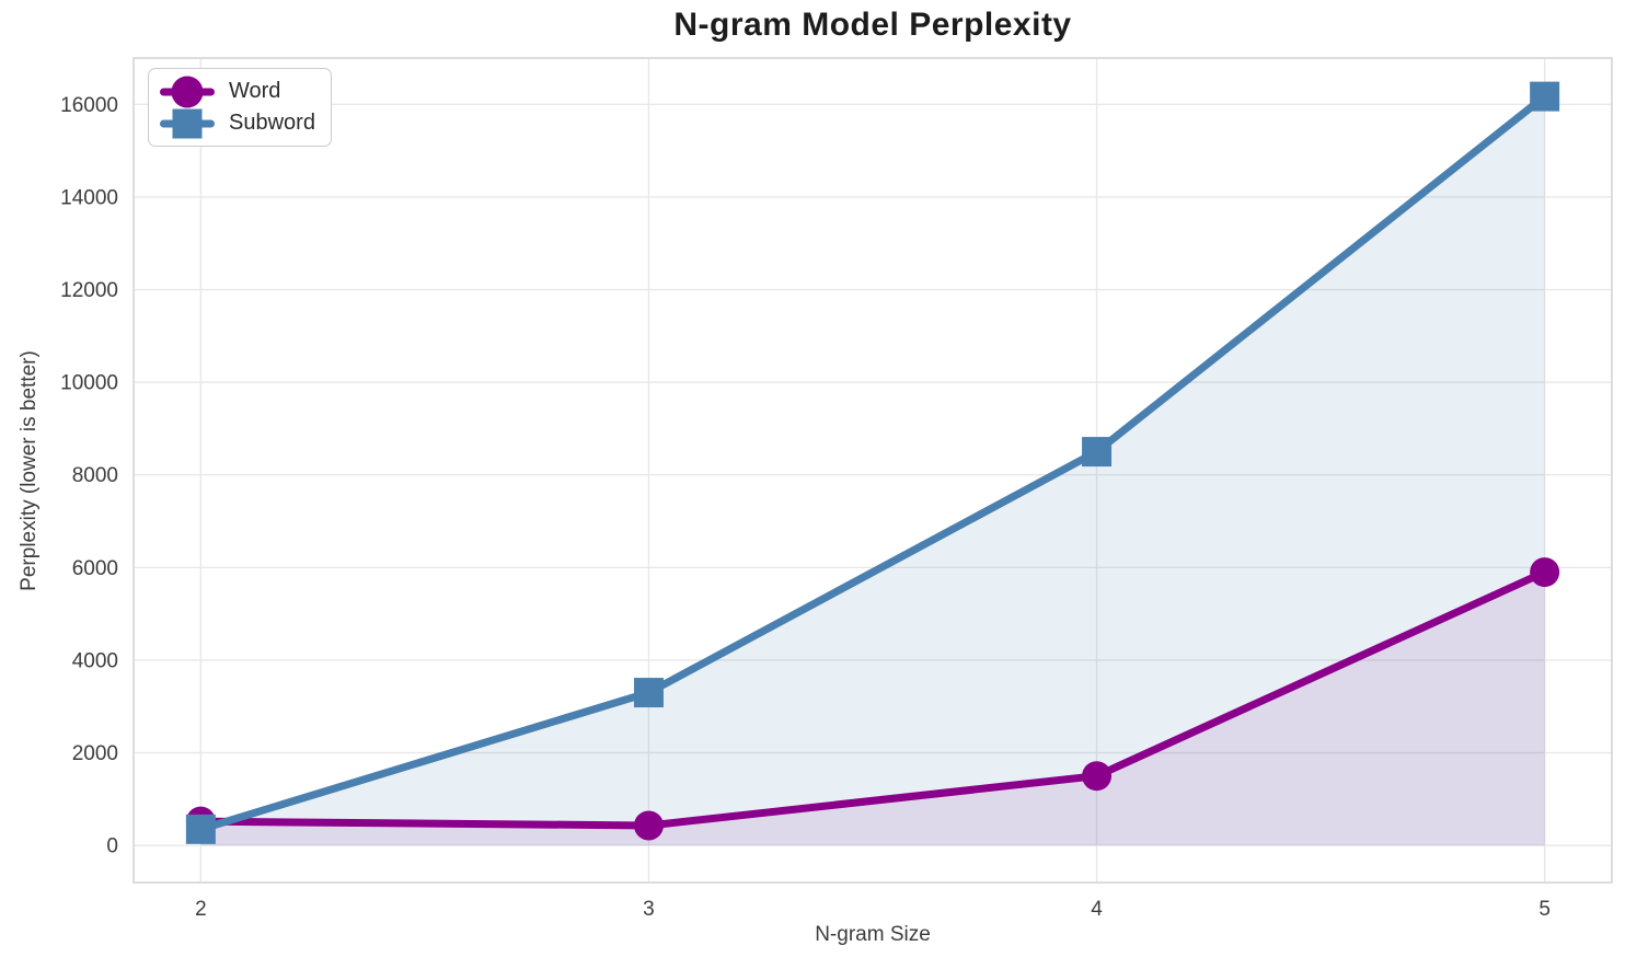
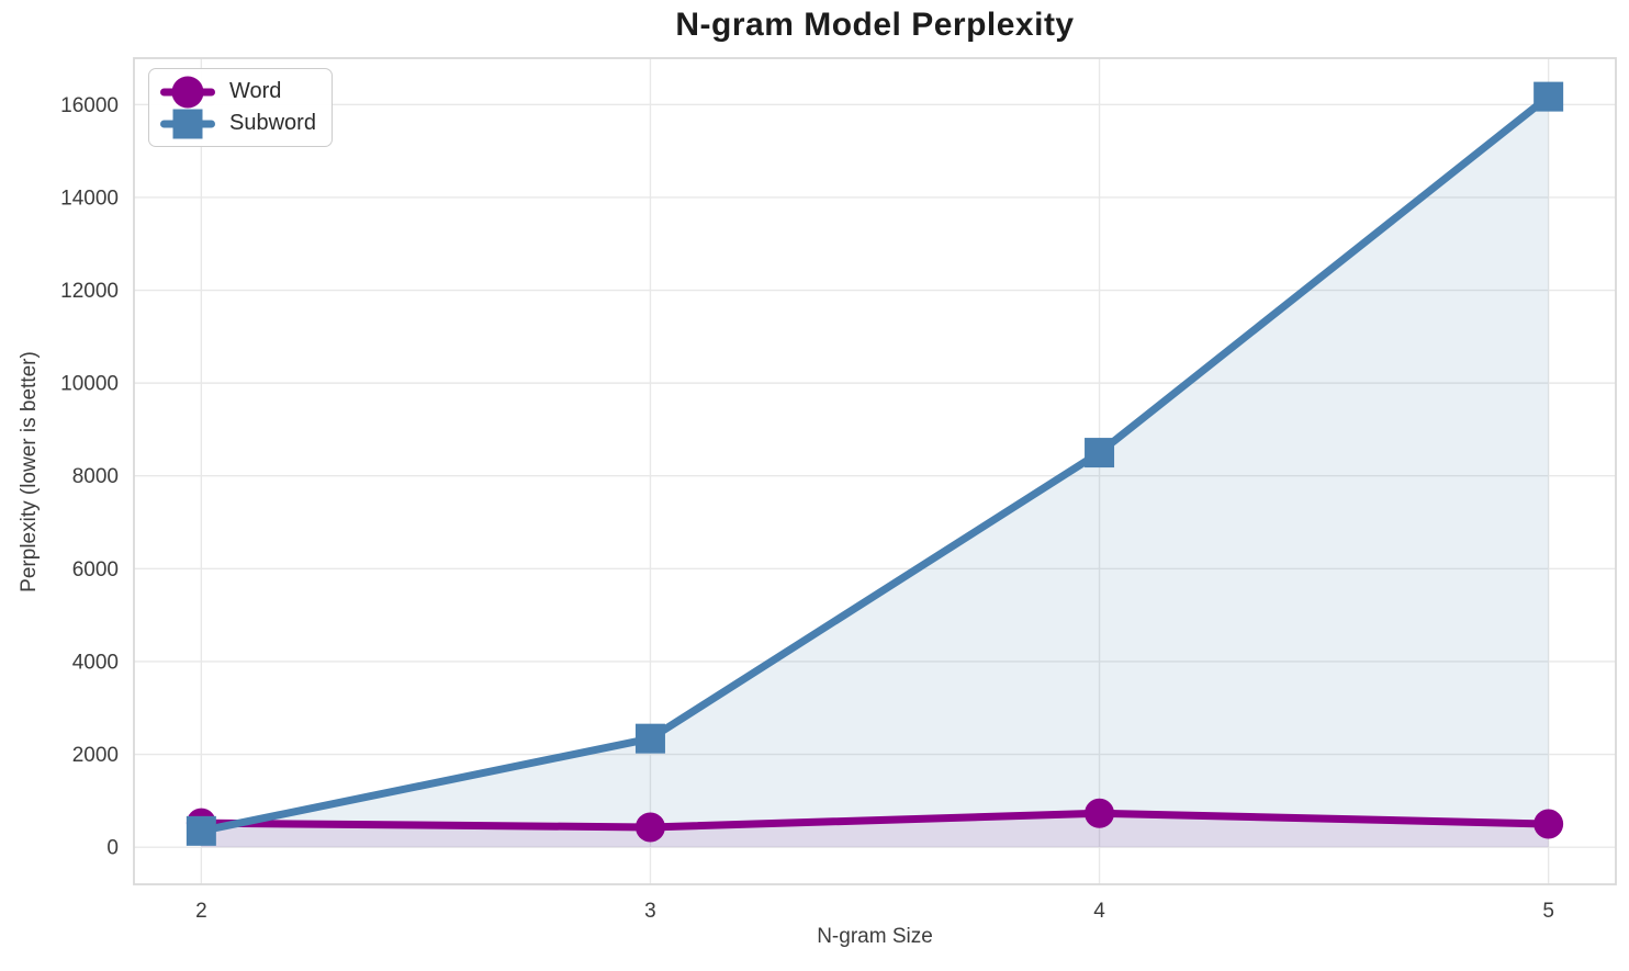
Subword/3: 3300 -> 2300
Word/4: 1500 -> 700
Word/5: 5900 -> 500
